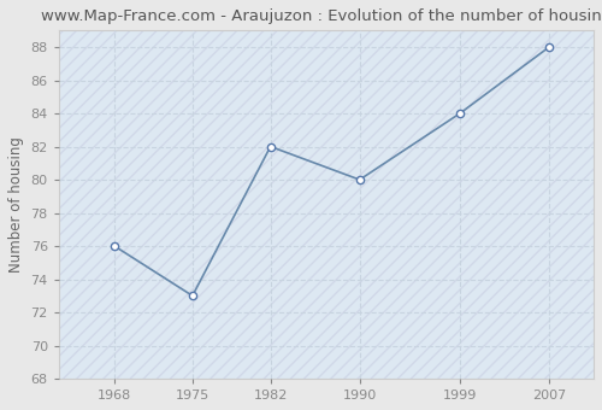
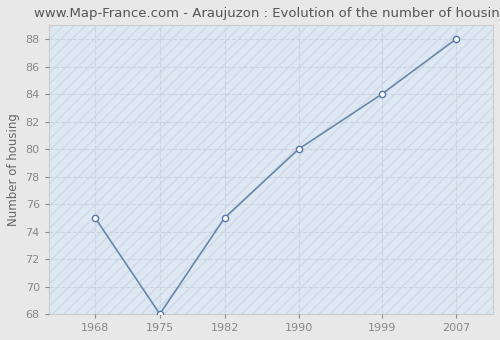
1968: 76 -> 75
1975: 73 -> 68
1982: 82 -> 75
